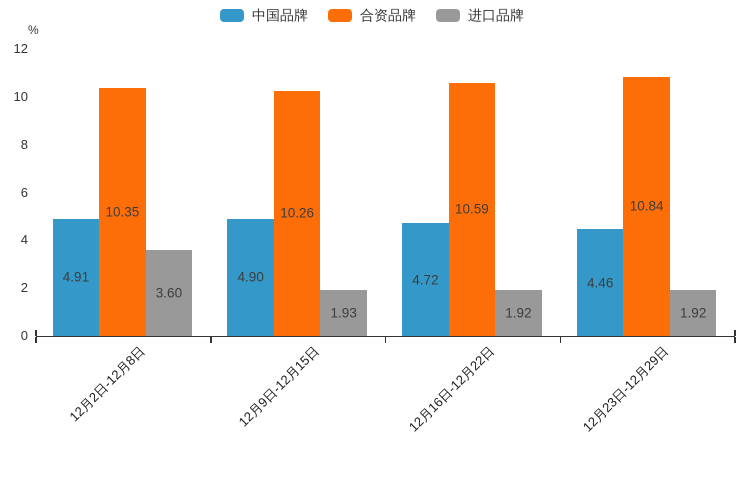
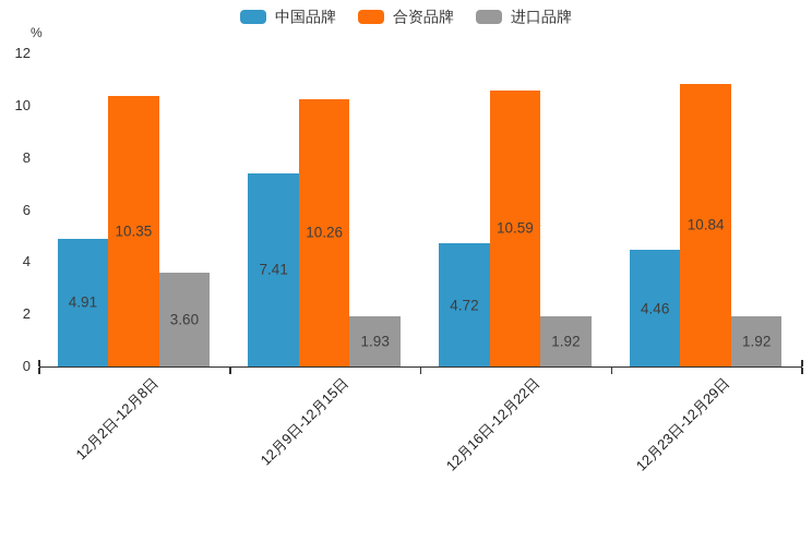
中国品牌/12月9日-12月15日: 4.90 -> 7.41
